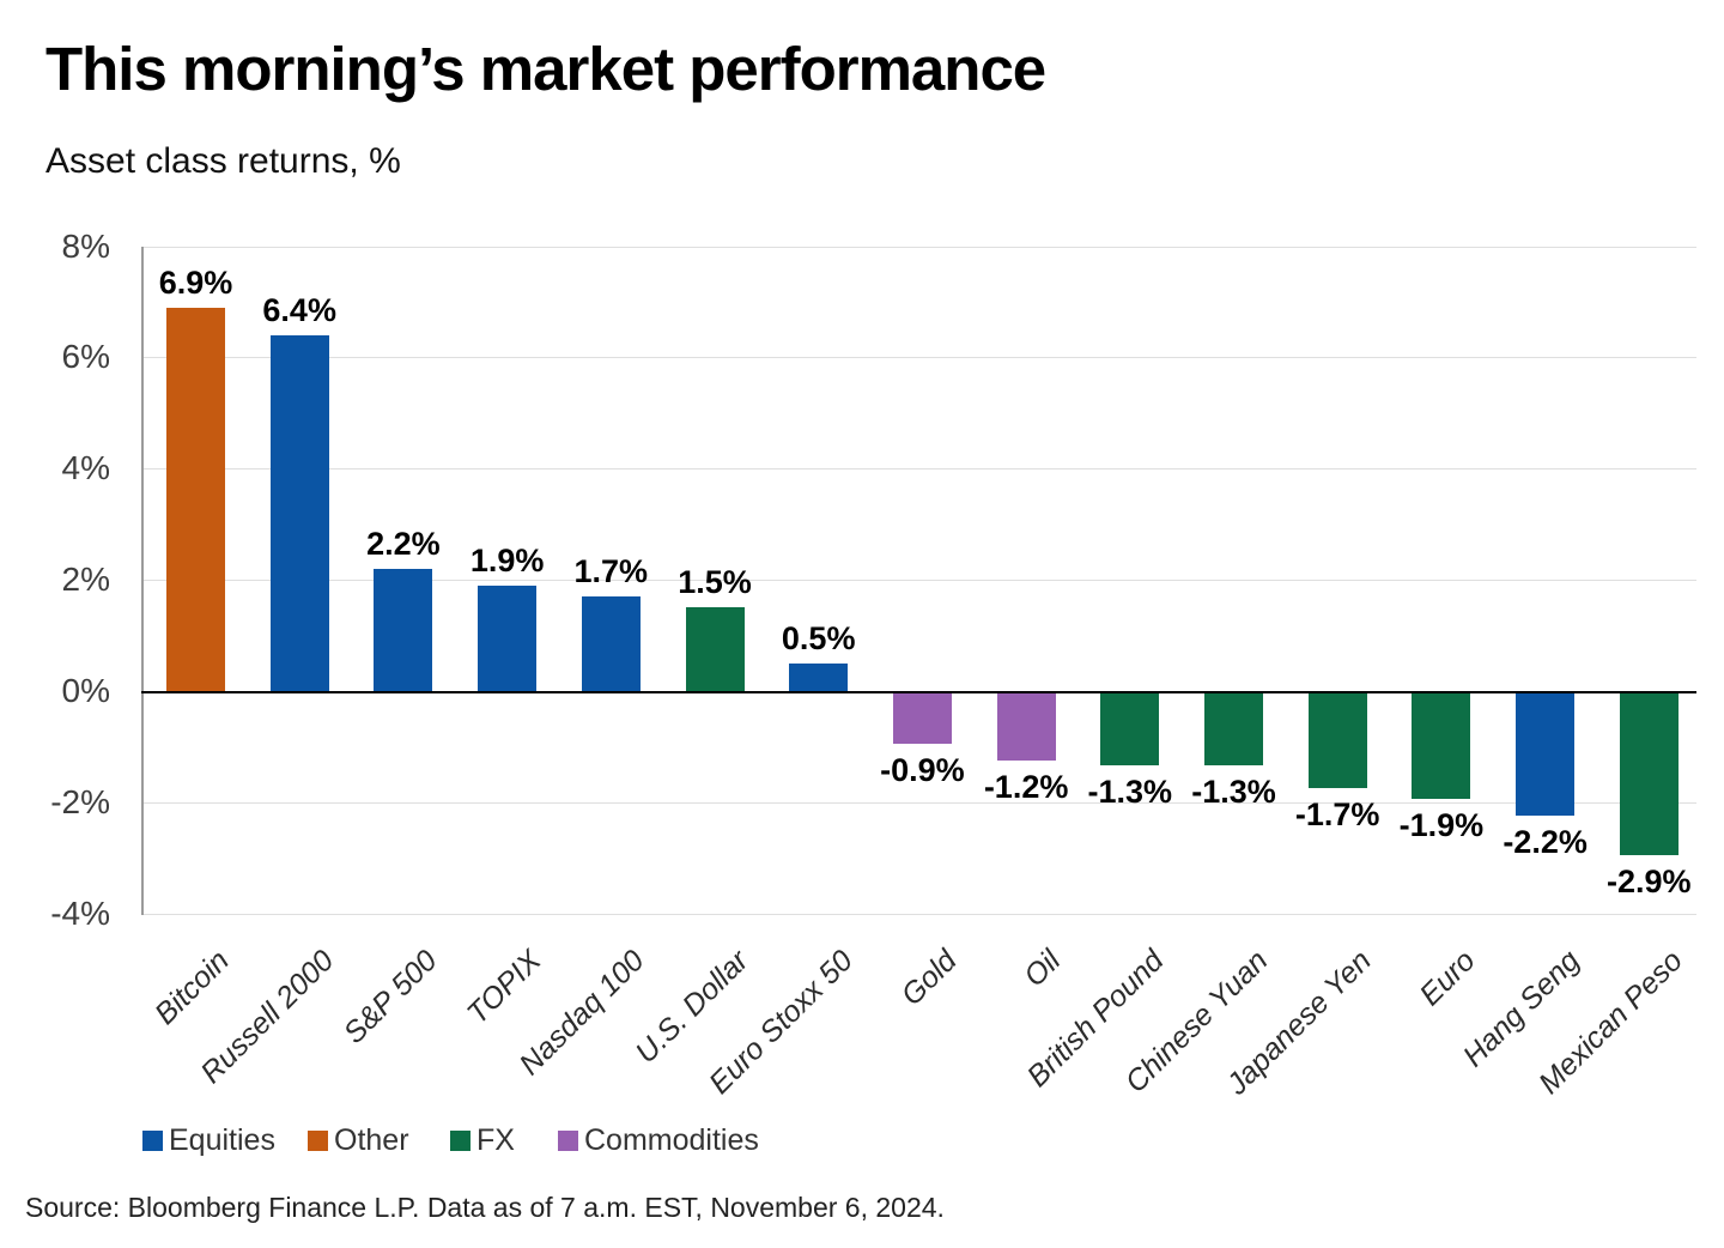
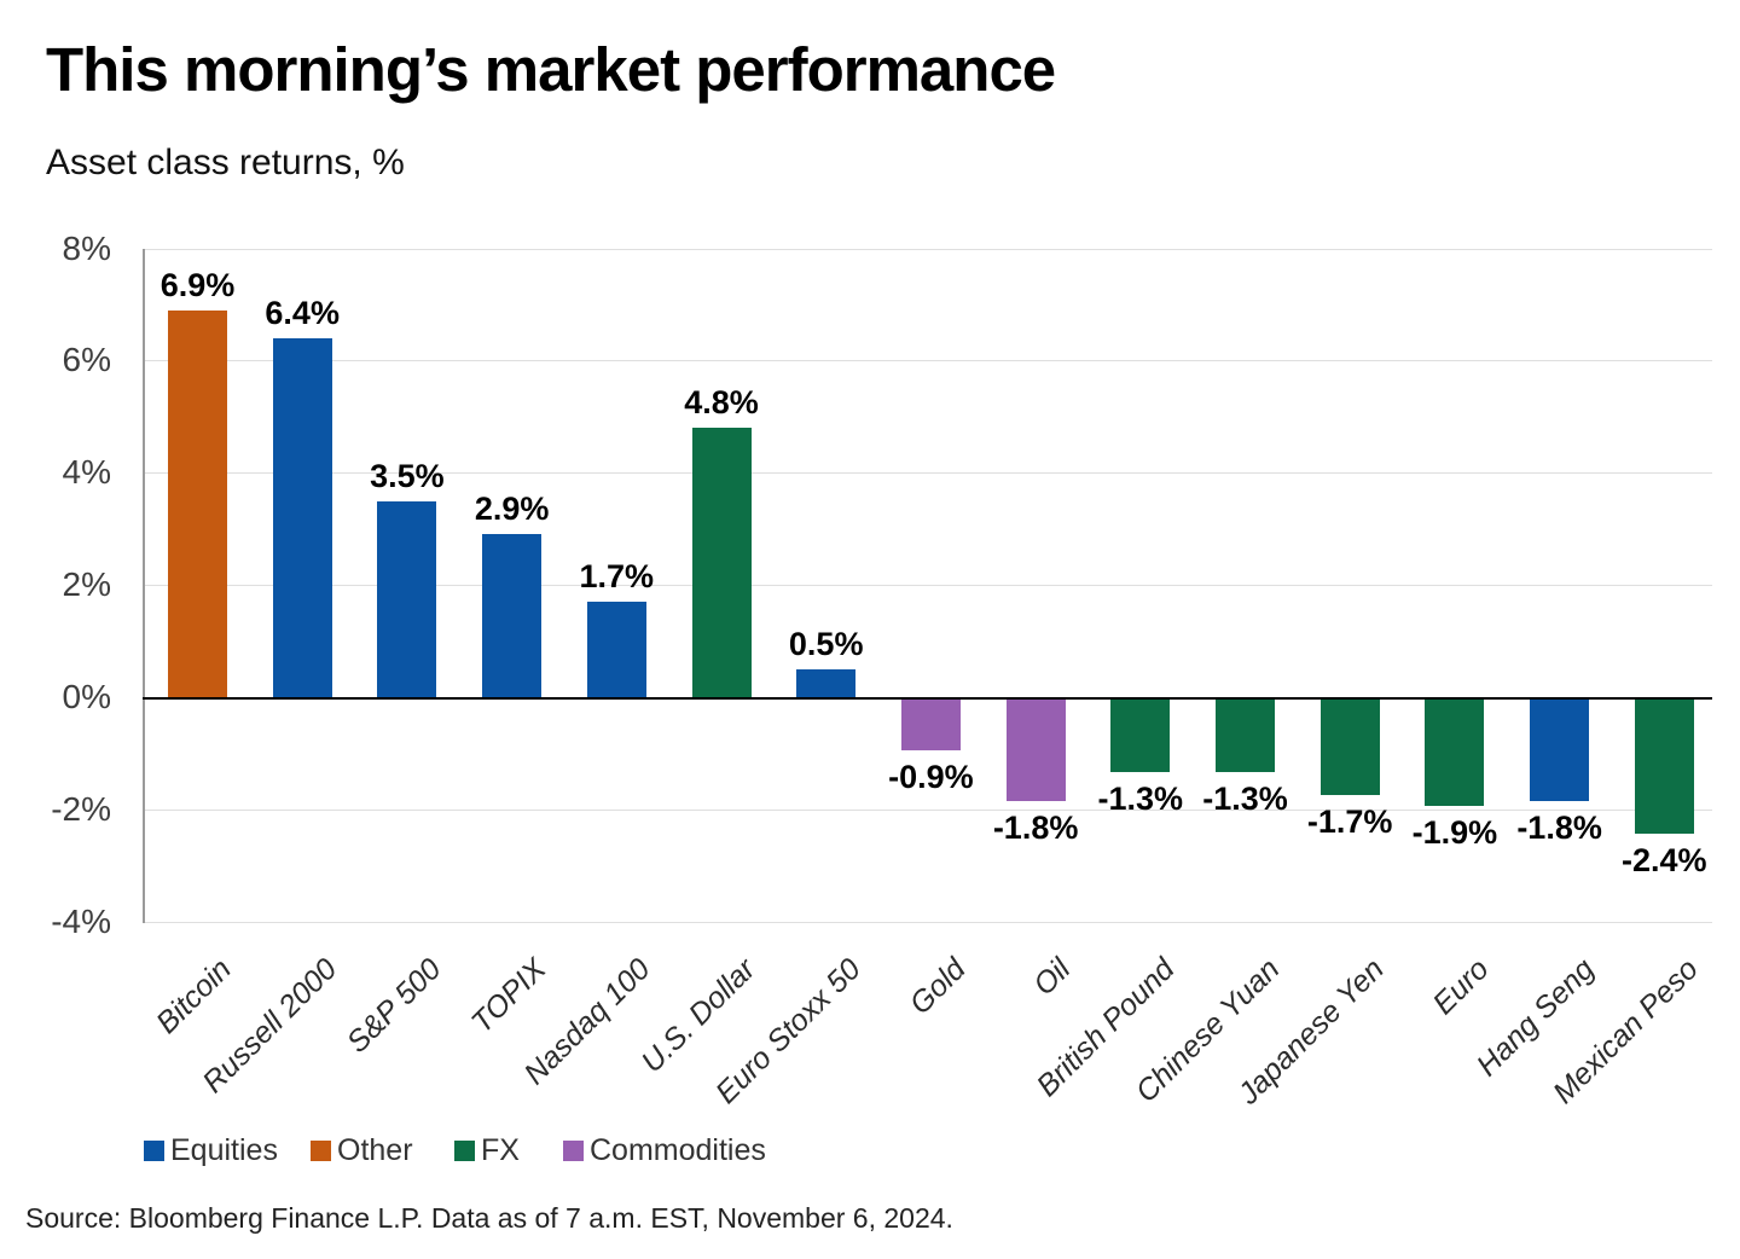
S&P 500: 2.2% -> 3.5%
TOPIX: 1.9% -> 2.9%
U.S. Dollar: 1.5% -> 4.8%
Oil: -1.2% -> -1.8%
Hang Seng: -2.2% -> -1.8%
Mexican Peso: -2.9% -> -2.4%
